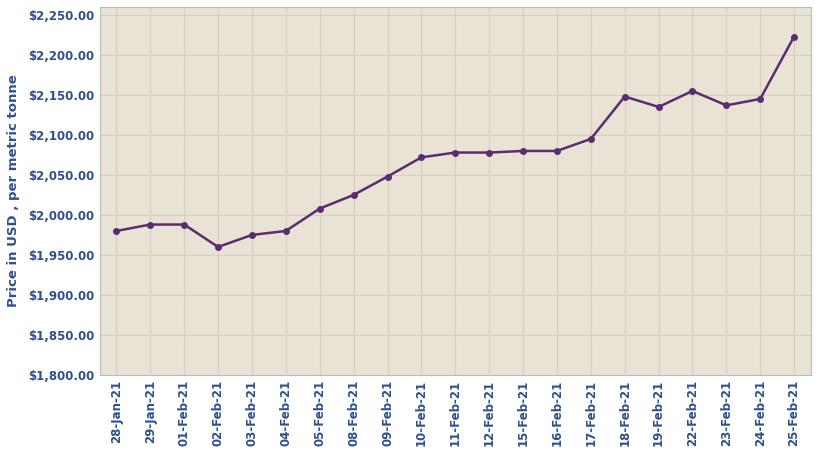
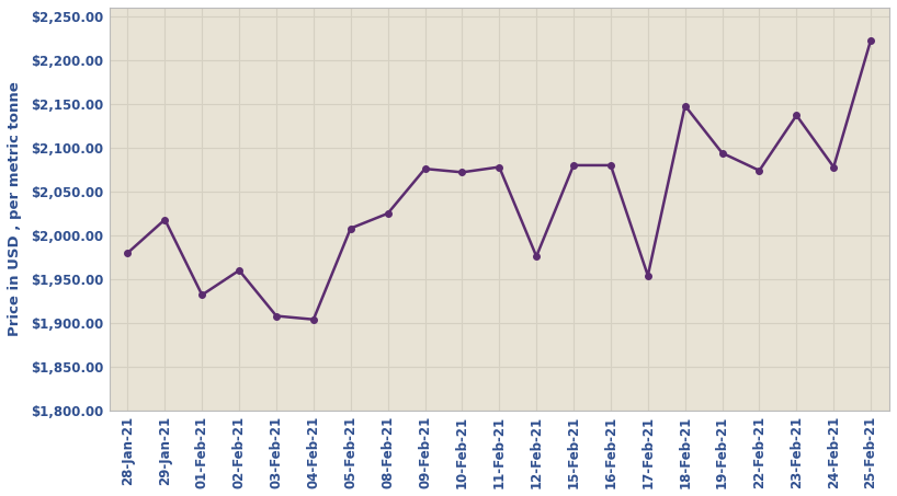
29-Jan-21: $1,988 -> $2,018
01-Feb-21: $1,988 -> $1,932
03-Feb-21: $1,975 -> $1,908
04-Feb-21: $1,980 -> $1,904
09-Feb-21: $2,048 -> $2,076
12-Feb-21: $2,078 -> $1,976
17-Feb-21: $2,095 -> $1,954
19-Feb-21: $2,135 -> $2,094
22-Feb-21: $2,155 -> $2,074
24-Feb-21: $2,145 -> $2,078
